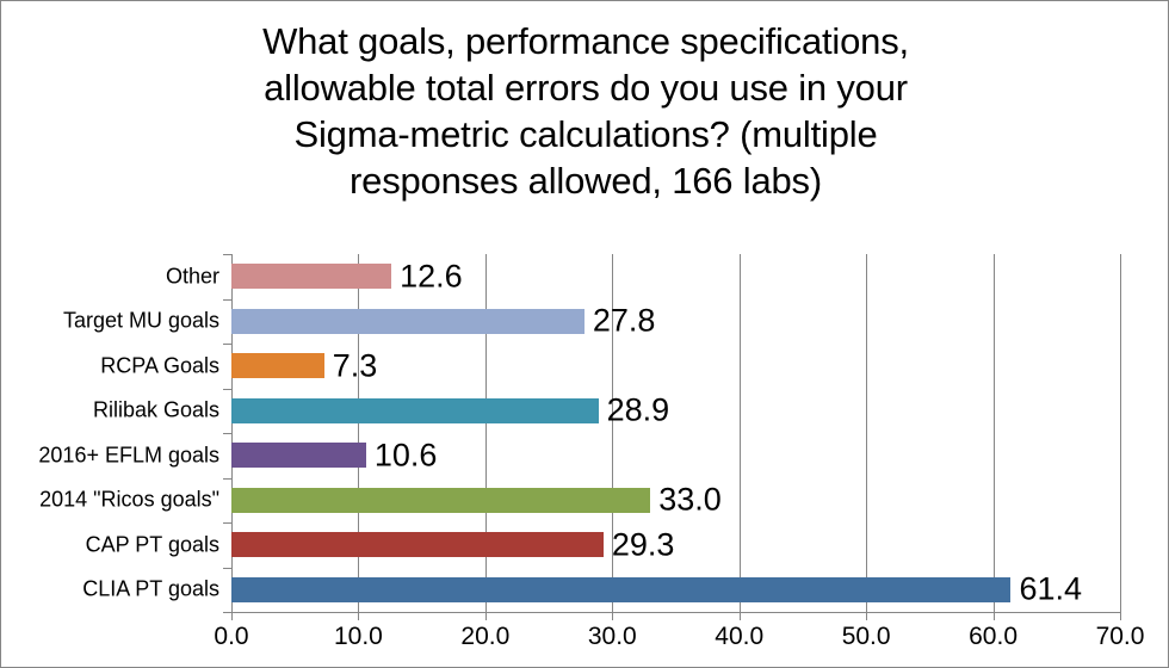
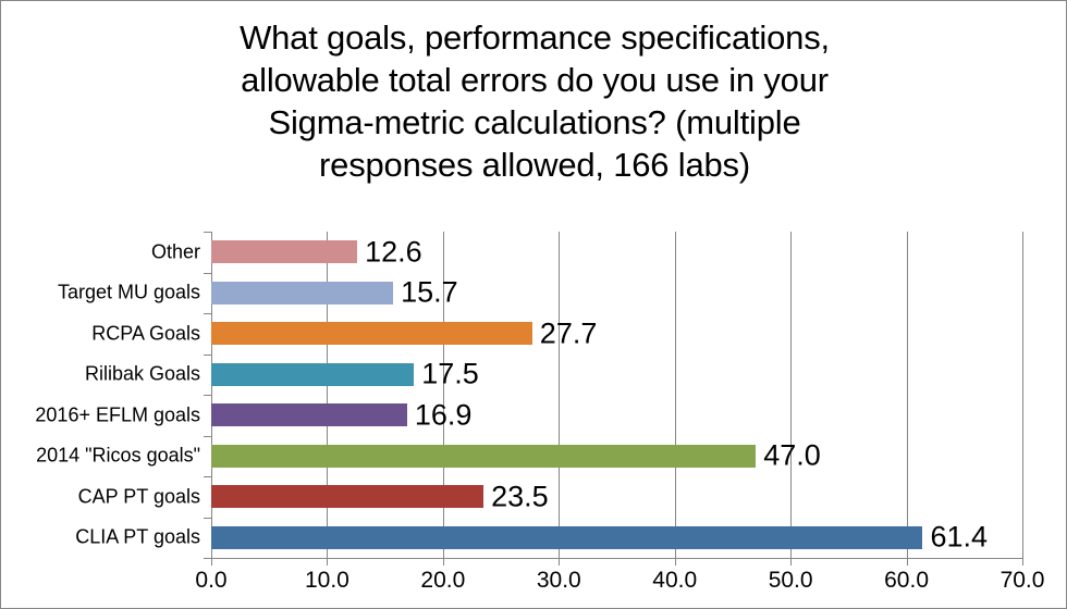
Target MU goals: 27.8 -> 15.7
RCPA Goals: 7.3 -> 27.7
Rilibak Goals: 28.9 -> 17.5
2016+ EFLM goals: 10.6 -> 16.9
2014 "Ricos goals": 33.0 -> 47.0
CAP PT goals: 29.3 -> 23.5
